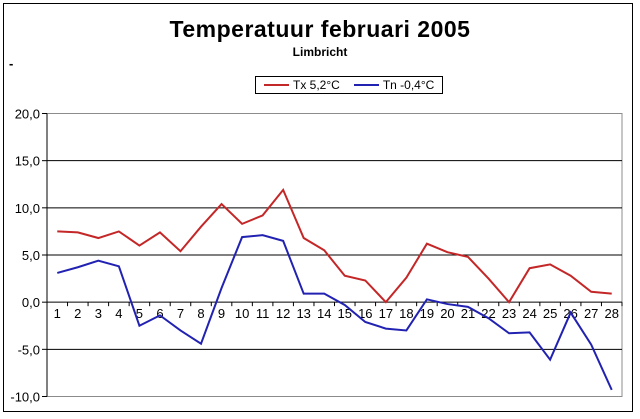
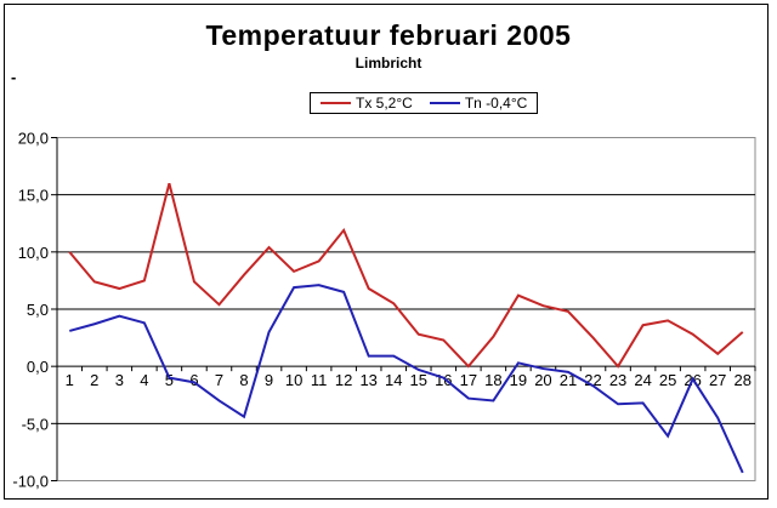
Tx 5,2°C/1: 8 -> 10
Tx 5,2°C/5: 6 -> 16
Tn -0,4°C/5: -2 -> -1
Tn -0,4°C/9: 2 -> 3
Tn -0,4°C/16: -2 -> -1
Tx 5,2°C/28: 1 -> 3
